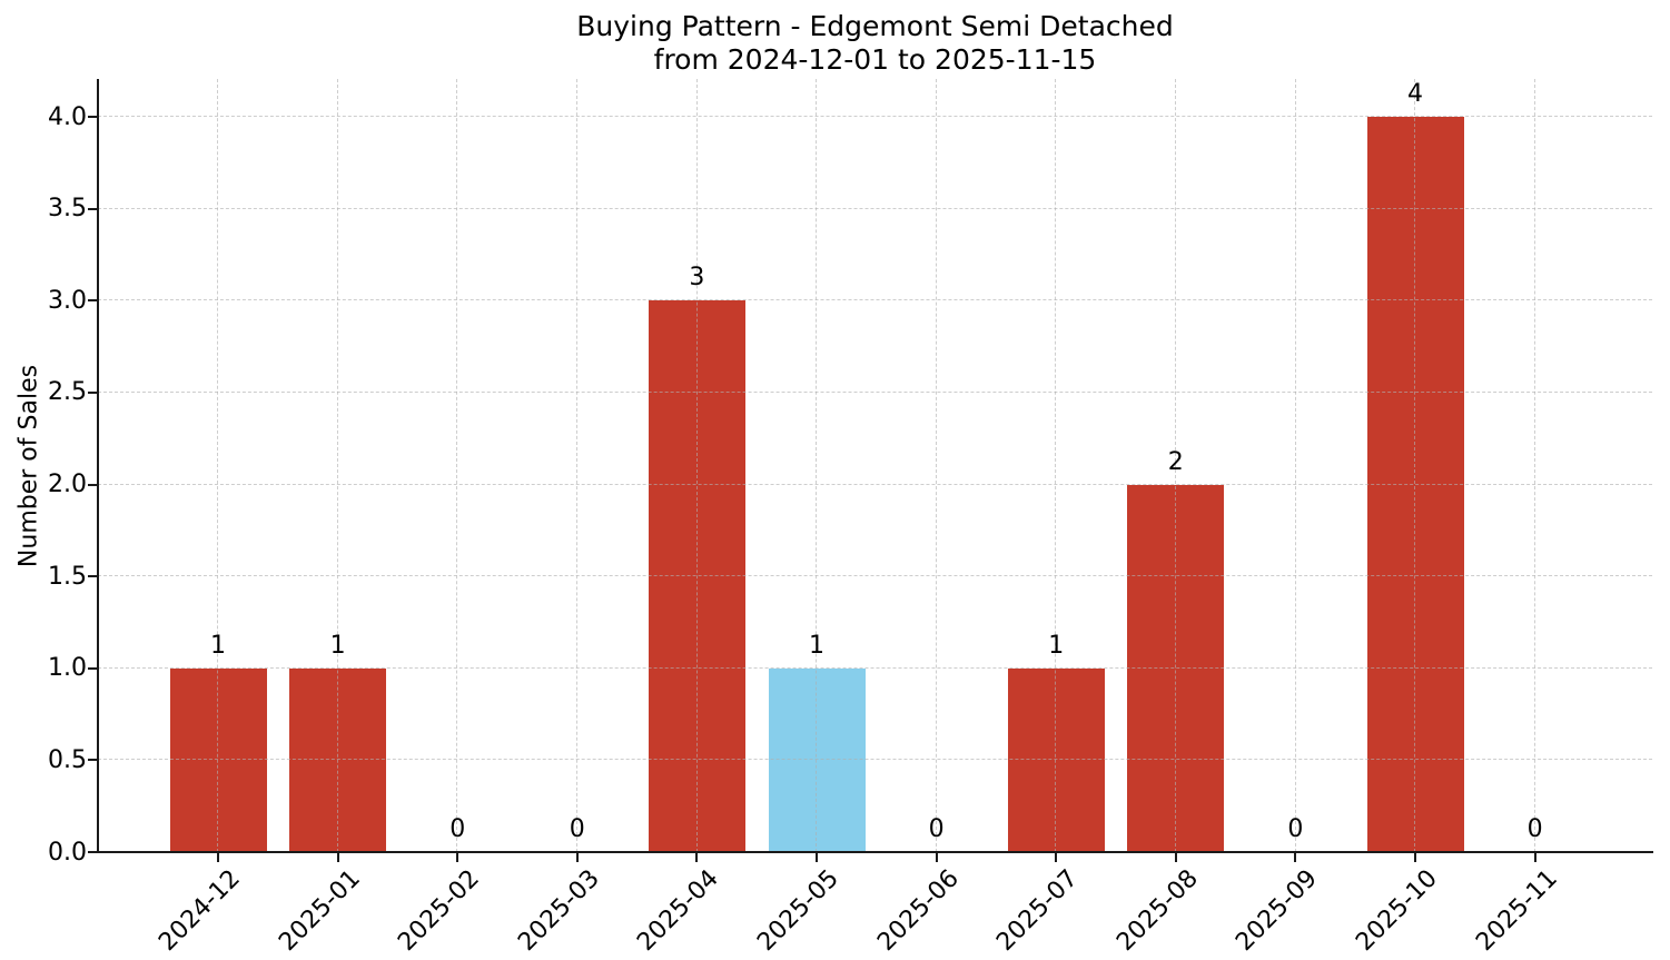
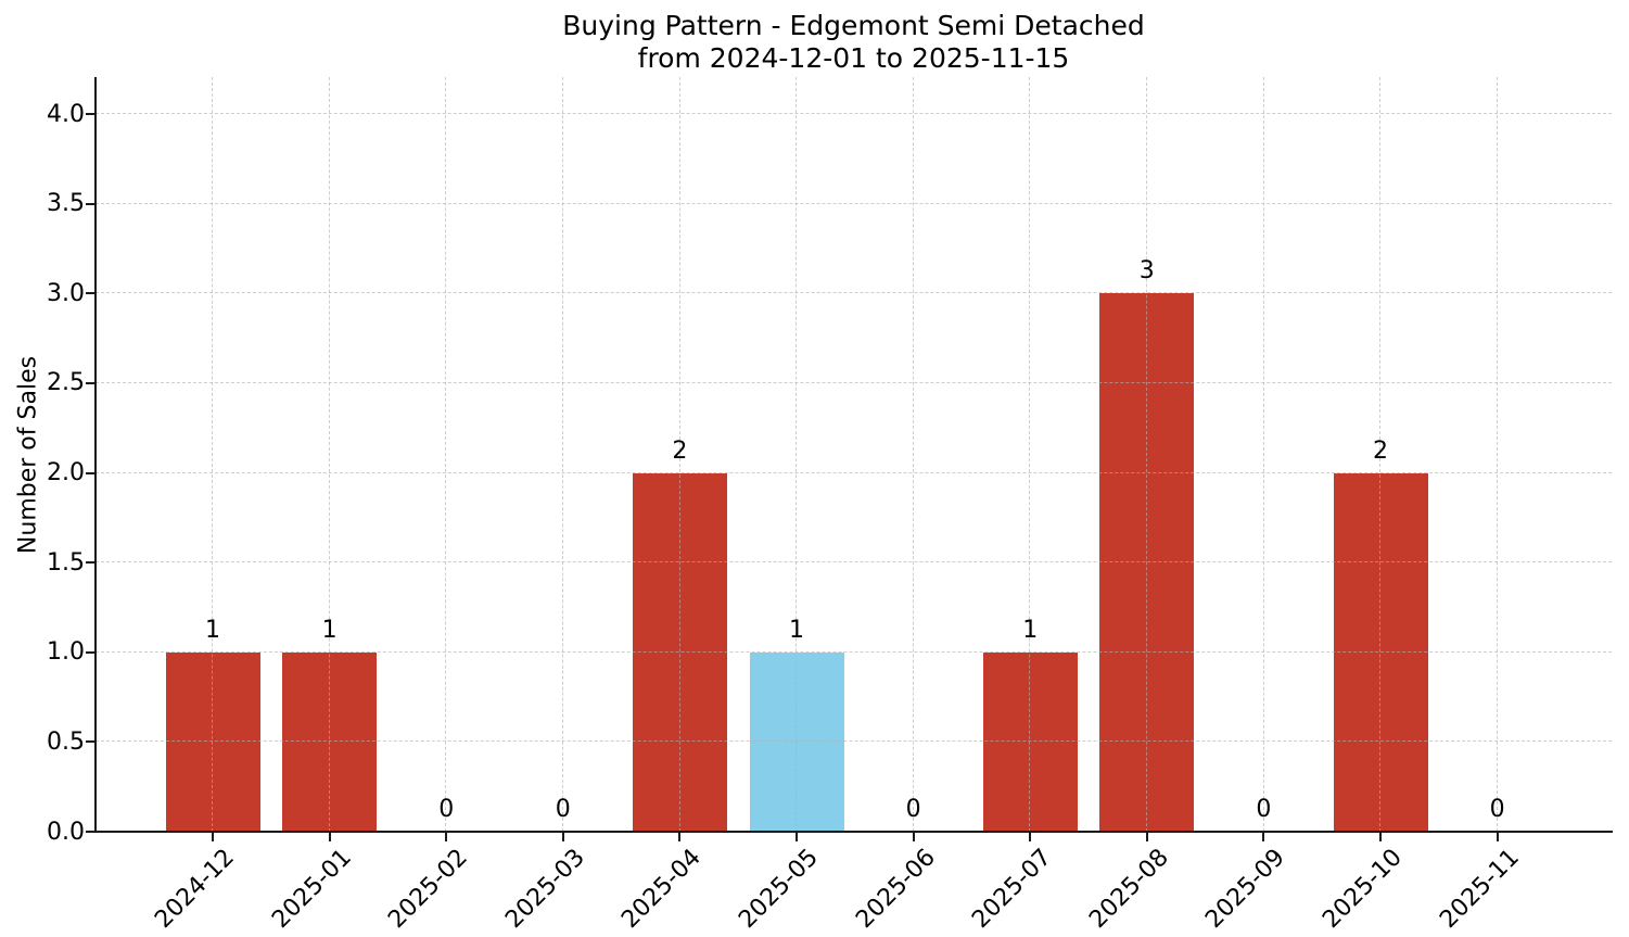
2025-04: 3 -> 2
2025-08: 2 -> 3
2025-10: 4 -> 2
